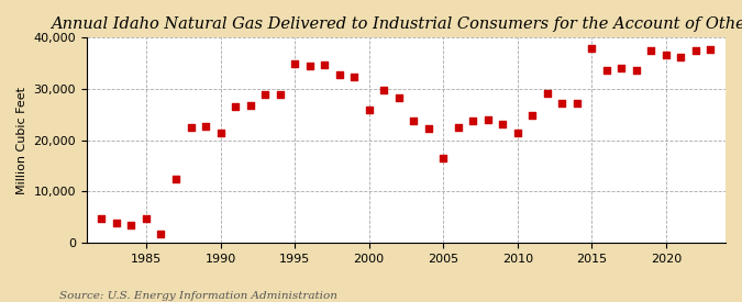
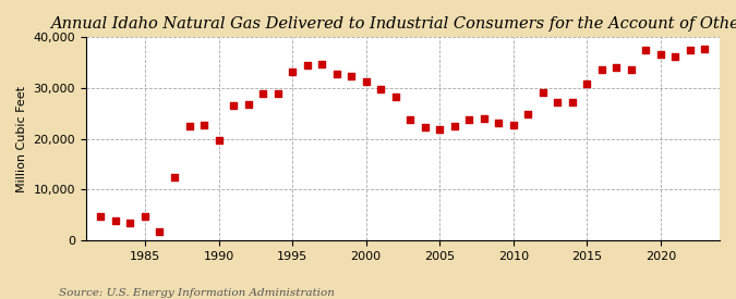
1990: 21,500 -> 19,800
1995: 35,000 -> 33,200
2000: 26,000 -> 31,200
2005: 16,500 -> 21,900
2010: 21,500 -> 22,800
2015: 38,000 -> 30,900
